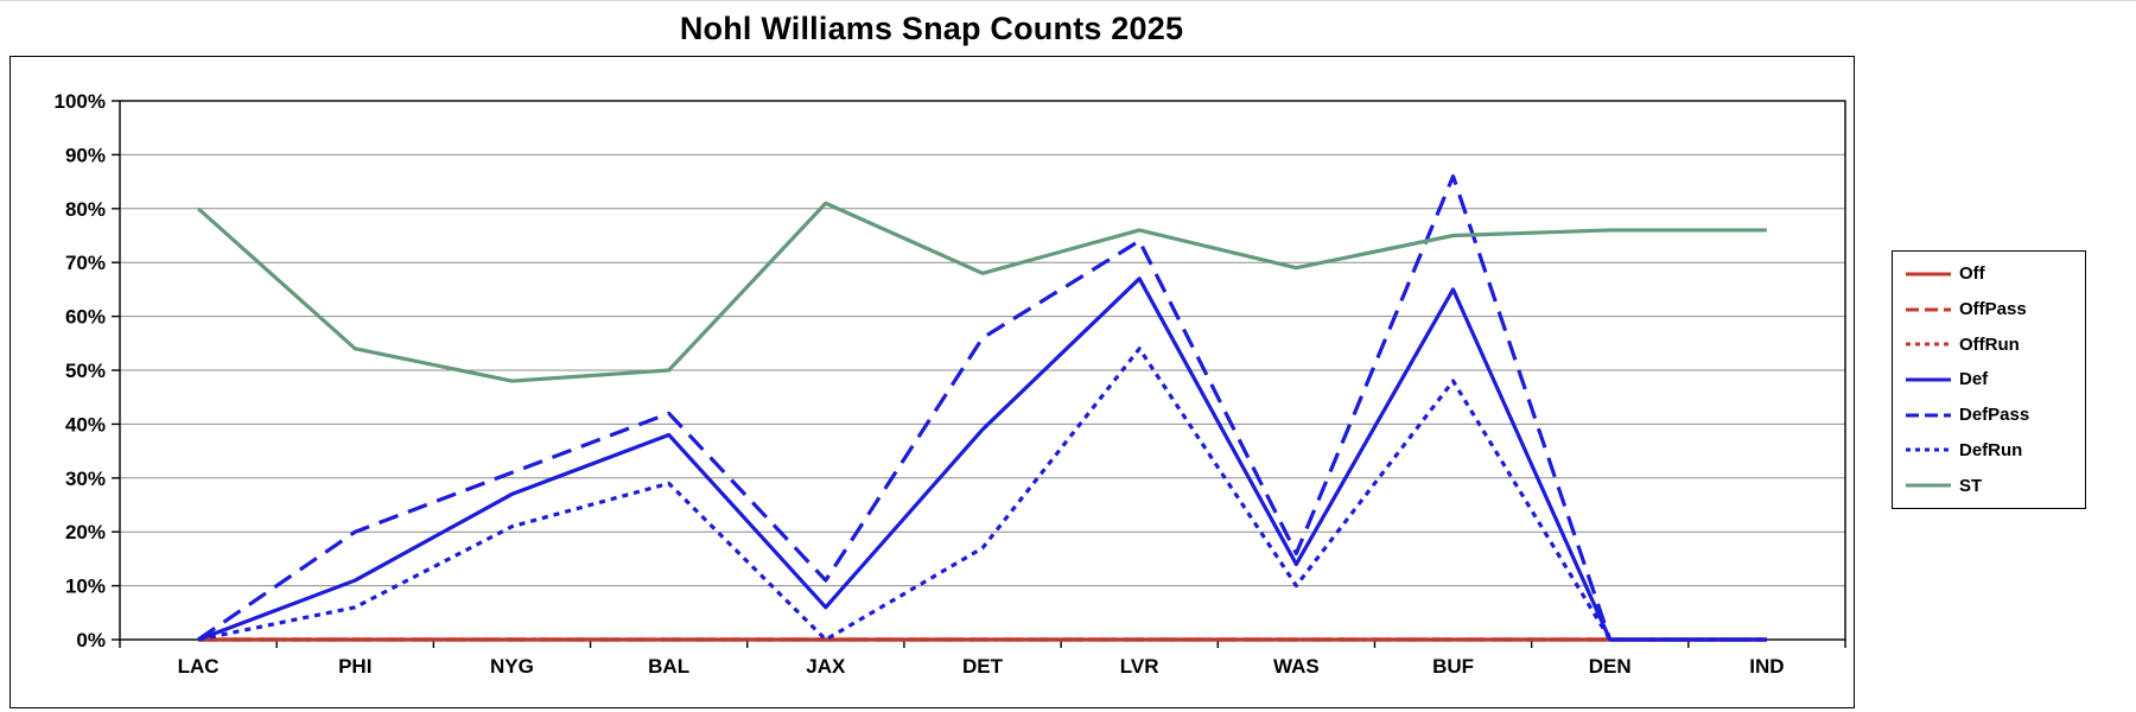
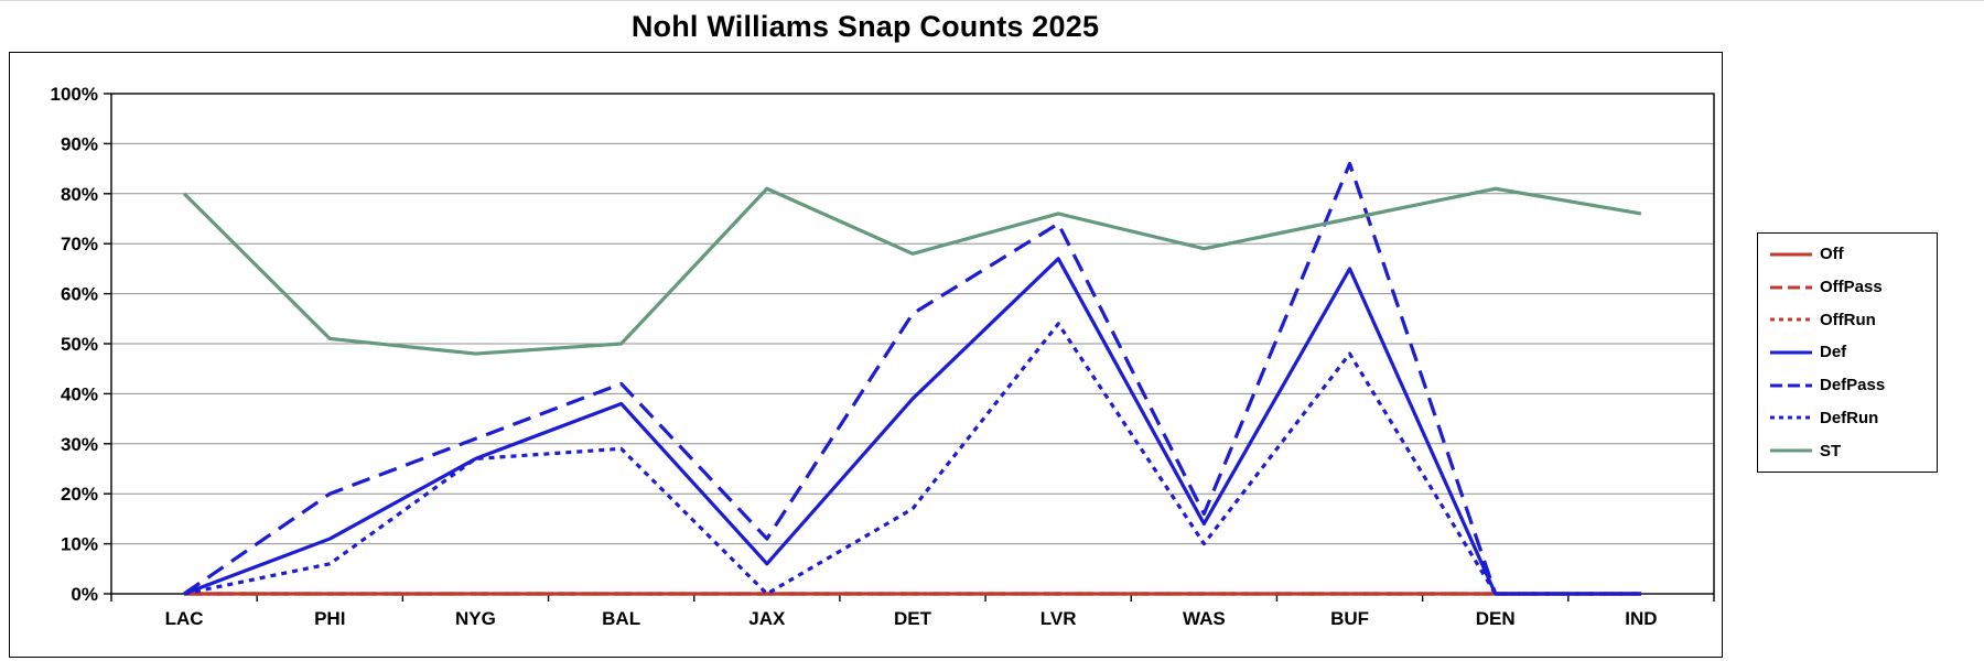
ST/PHI: 54% -> 51%
DefRun/NYG: 21% -> 27%
ST/DEN: 76% -> 81%
